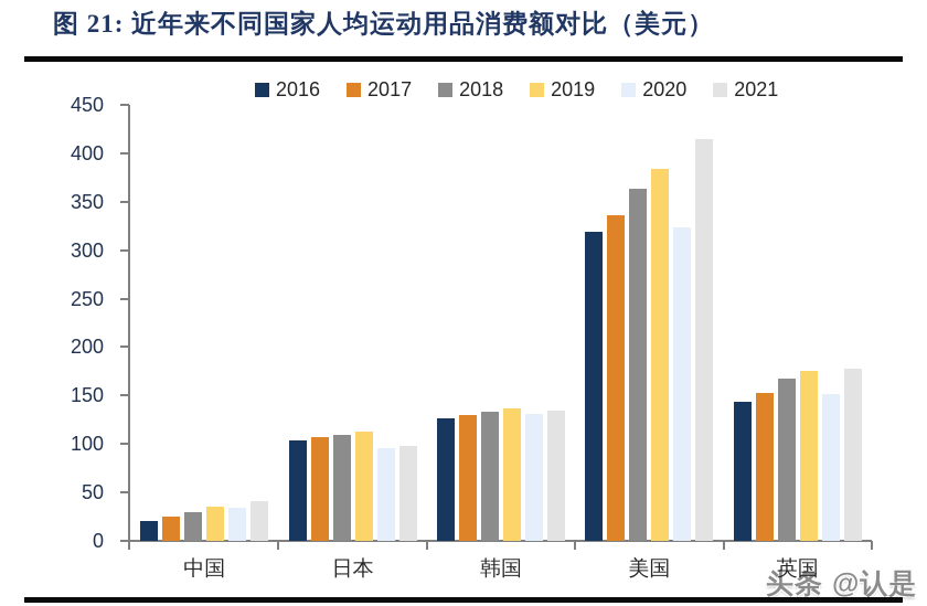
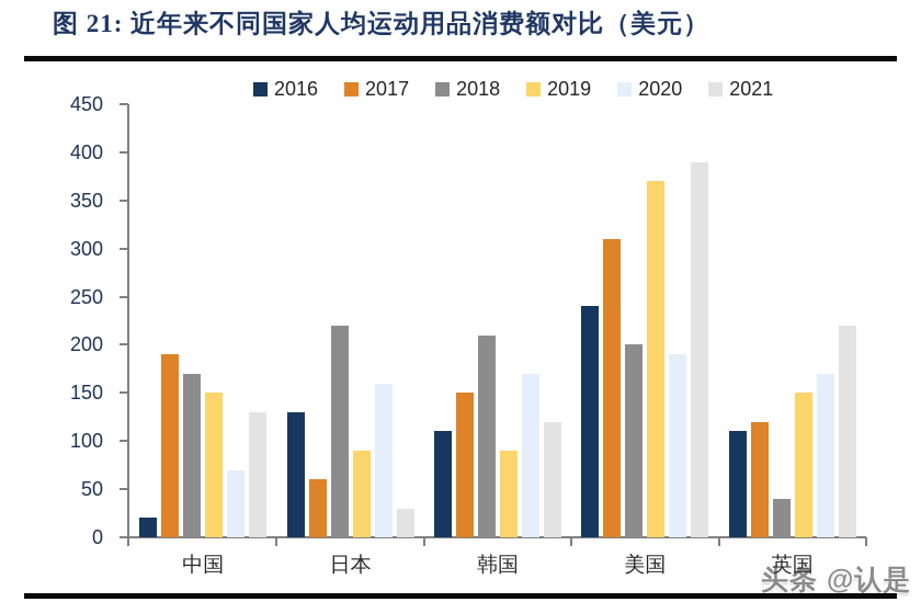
2017/中国: 20 -> 190
2018/中国: 30 -> 170
2019/中国: 40 -> 150
2020/中国: 30 -> 70
2021/中国: 40 -> 130
2016/日本: 100 -> 130
2017/日本: 110 -> 60
2018/日本: 110 -> 220
2019/日本: 110 -> 90
2020/日本: 100 -> 160
2021/日本: 100 -> 30
2016/韩国: 130 -> 110
2017/韩国: 130 -> 150
2018/韩国: 130 -> 210
2019/韩国: 140 -> 90
2020/韩国: 130 -> 170
2021/韩国: 130 -> 120
2016/美国: 320 -> 240
2017/美国: 340 -> 310
2018/美国: 360 -> 200
2019/美国: 380 -> 370
2020/美国: 320 -> 190
2021/美国: 420 -> 390
2016/英国: 140 -> 110
2017/英国: 150 -> 120
2018/英国: 170 -> 40
2019/英国: 180 -> 150
2020/英国: 150 -> 170
2021/英国: 180 -> 220
